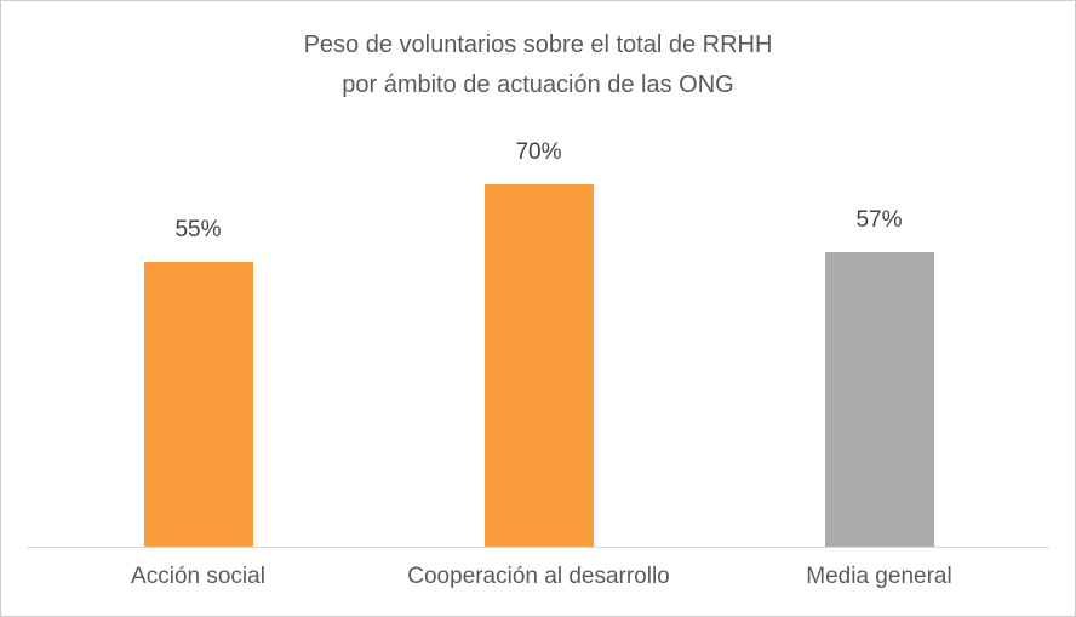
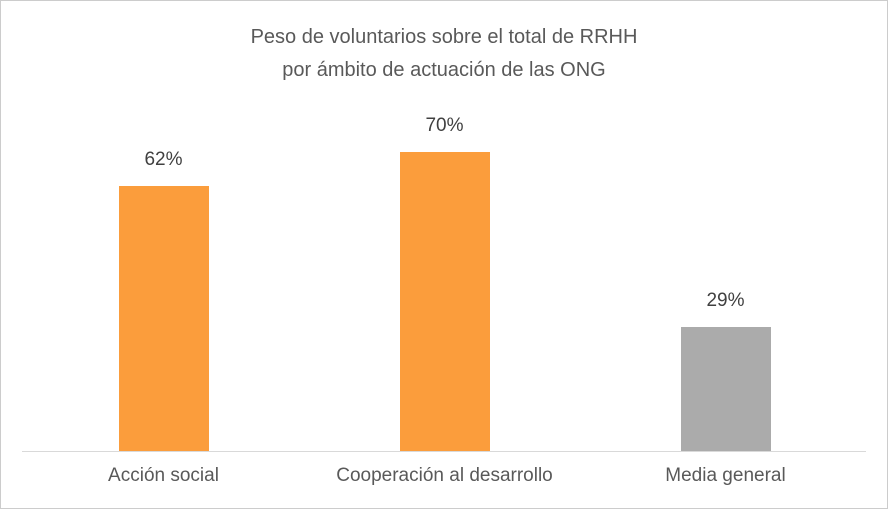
Acción social: 55% -> 62%
Media general: 57% -> 29%
